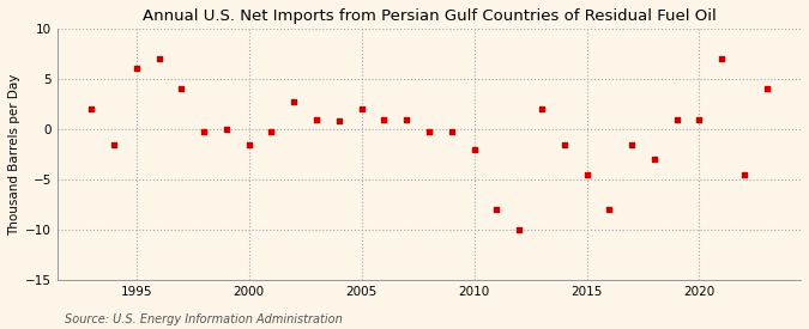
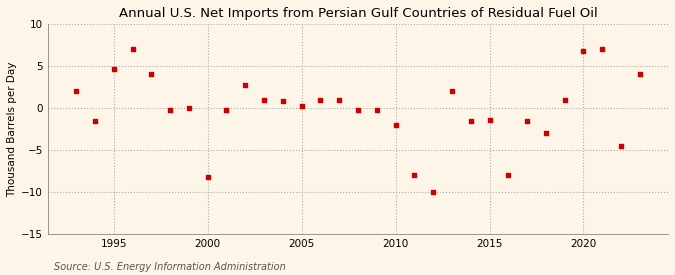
1995: 6.0 -> 4.6
2000: -1.5 -> -8.2
2005: 2.0 -> 0.2
2015: -4.5 -> -1.4
2020: 1.0 -> 6.8
